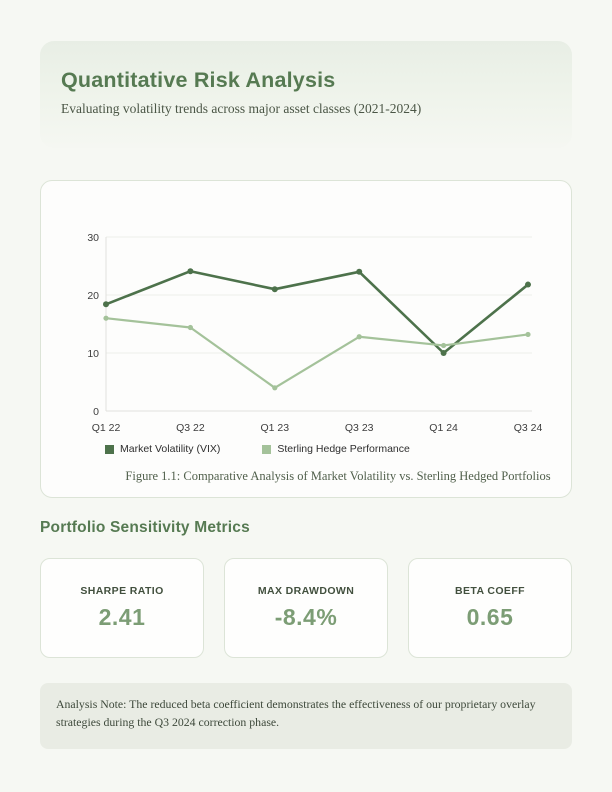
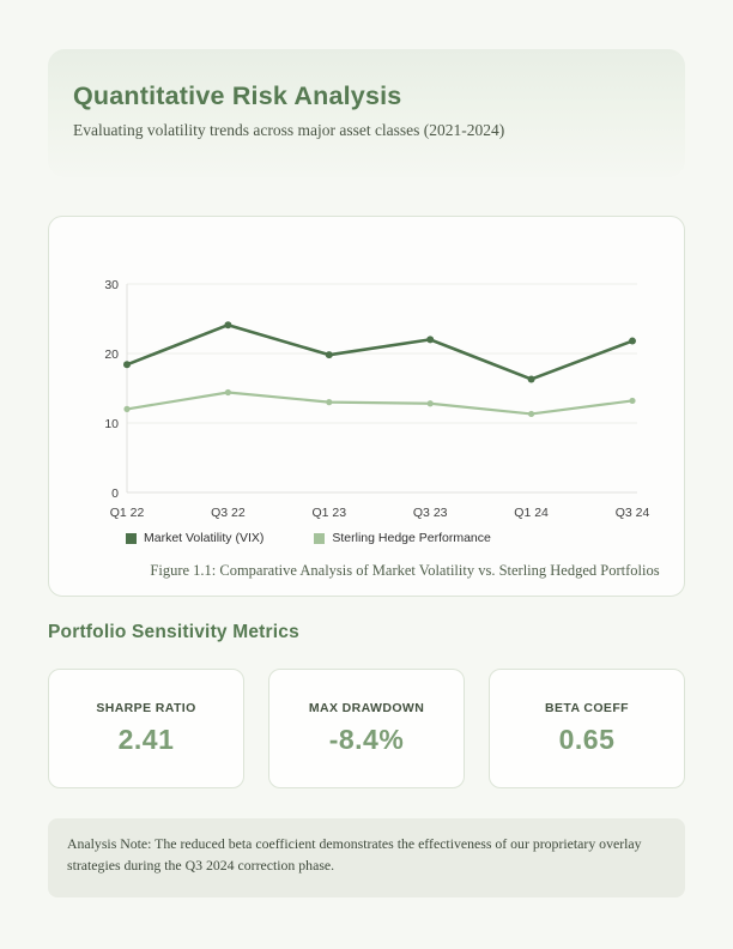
Sterling Hedge Performance/Q1 22: 16 -> 12
Market Volatility (VIX)/Q1 23: 21 -> 20
Sterling Hedge Performance/Q1 23: 4 -> 13
Market Volatility (VIX)/Q3 23: 24 -> 22
Market Volatility (VIX)/Q1 24: 10 -> 16
